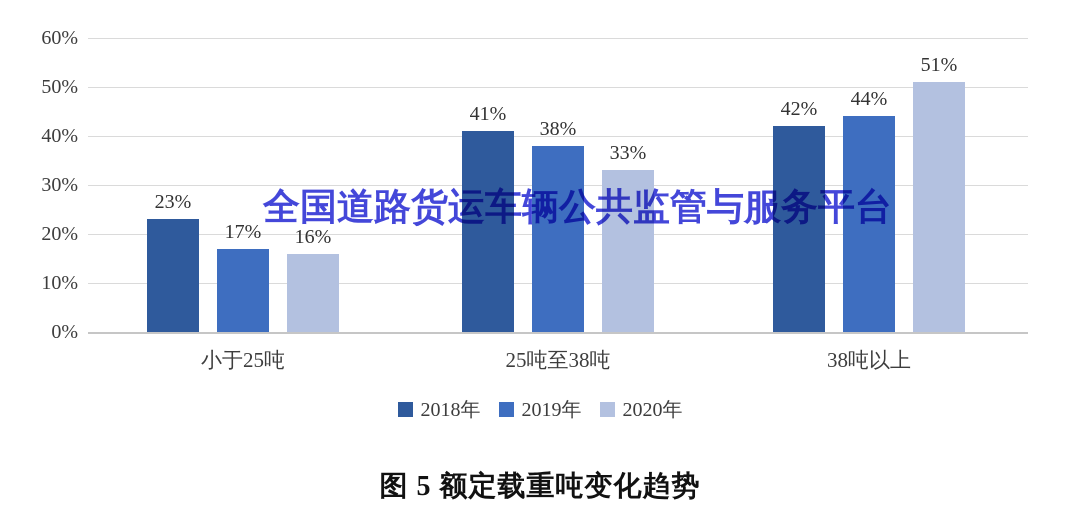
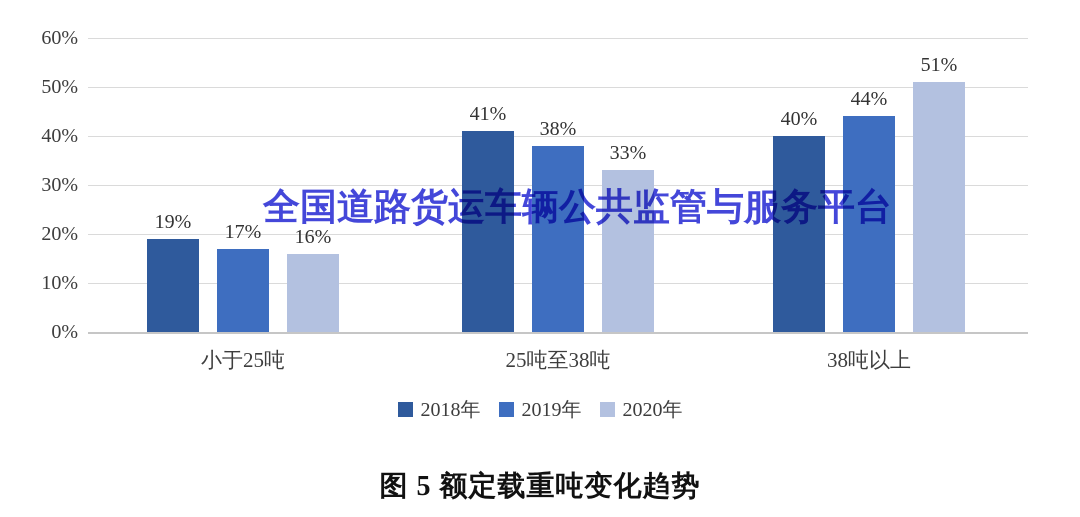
2018年/小于25吨: 23% -> 19%
2018年/38吨以上: 42% -> 40%
